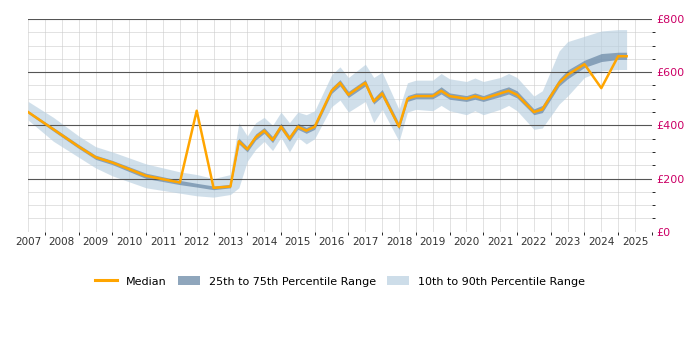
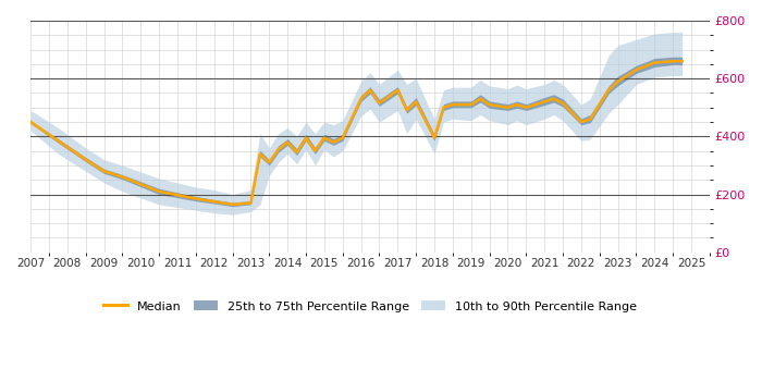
Median/2012: £455 -> £175
Median/2024: £540 -> £655
